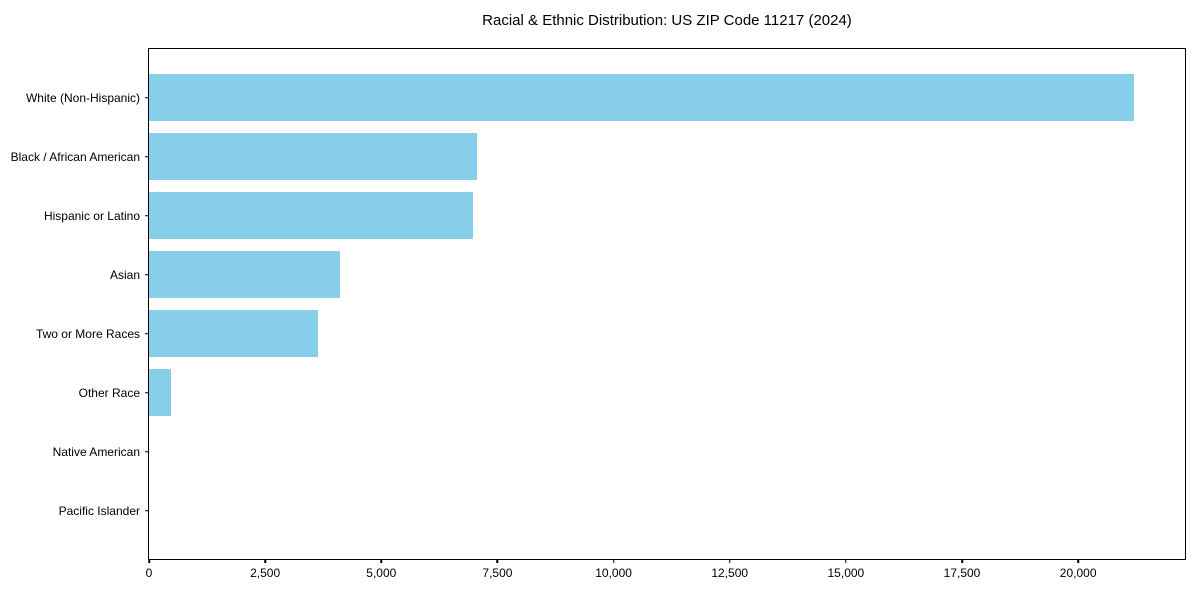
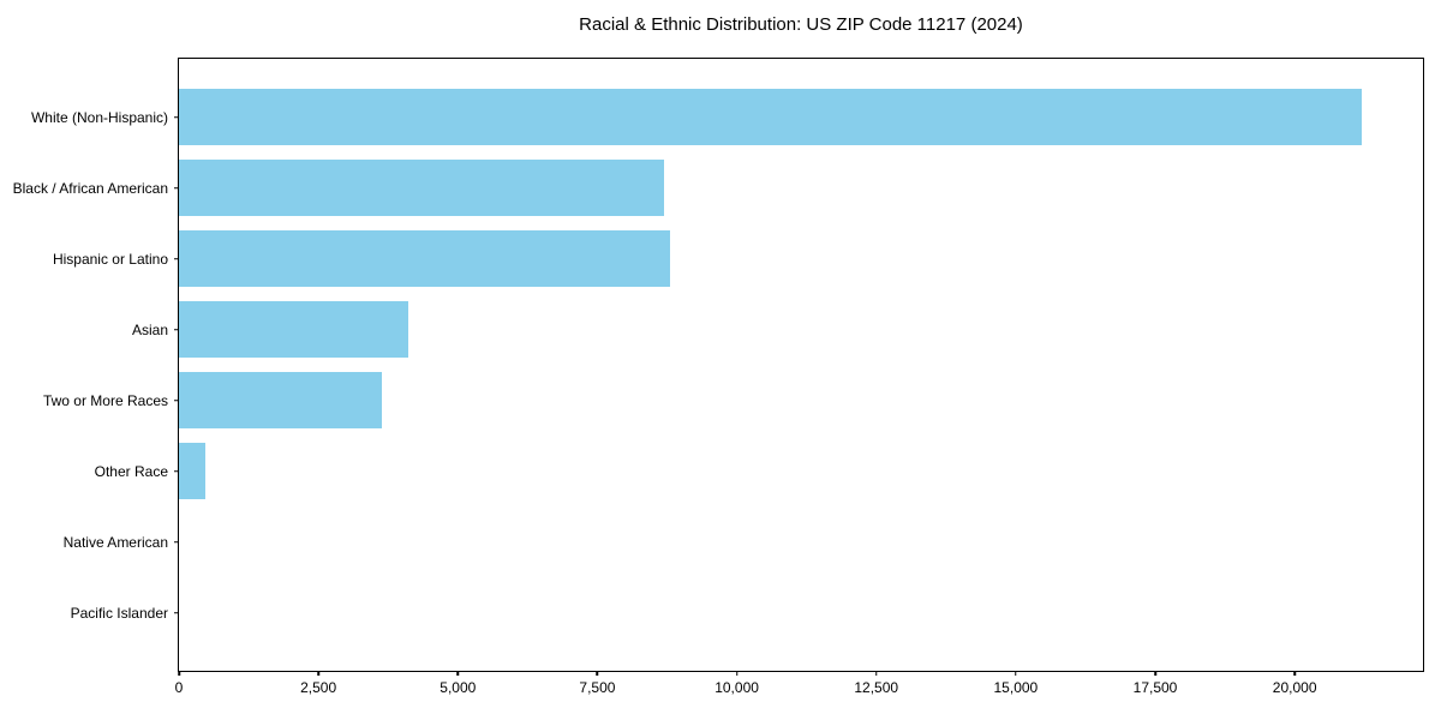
Black / African American: 7000 -> 8700
Hispanic or Latino: 7000 -> 8800
